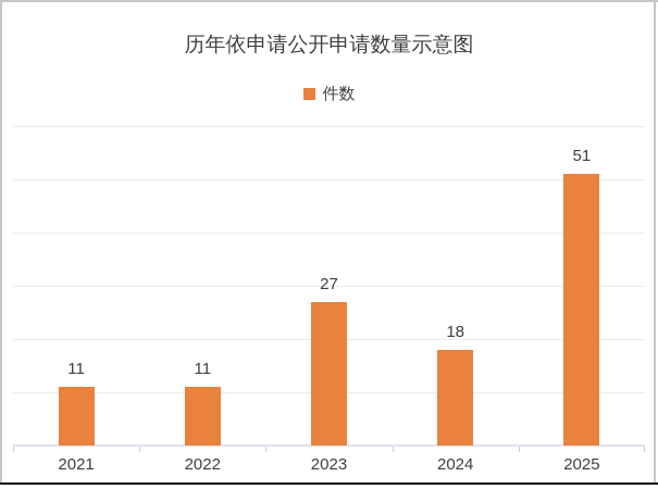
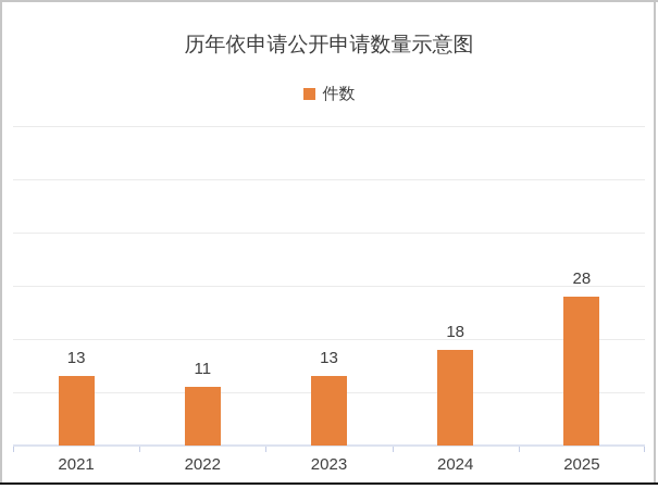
2021: 11 -> 13
2023: 27 -> 13
2025: 51 -> 28
